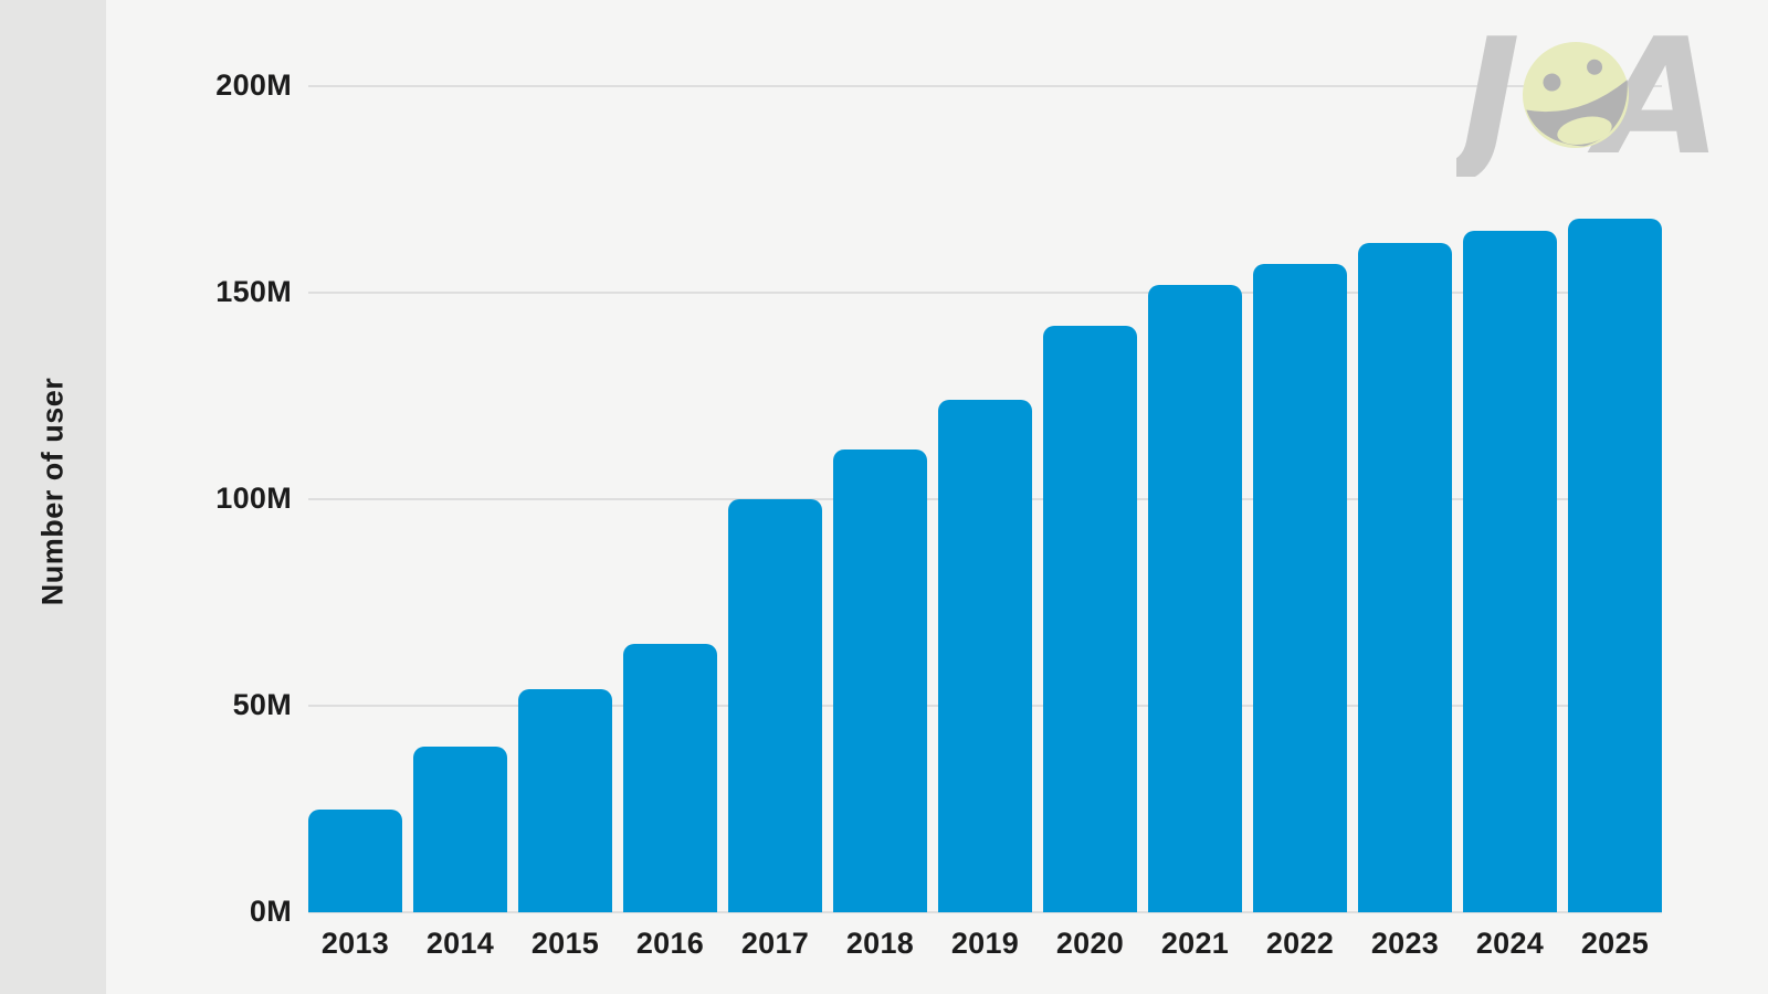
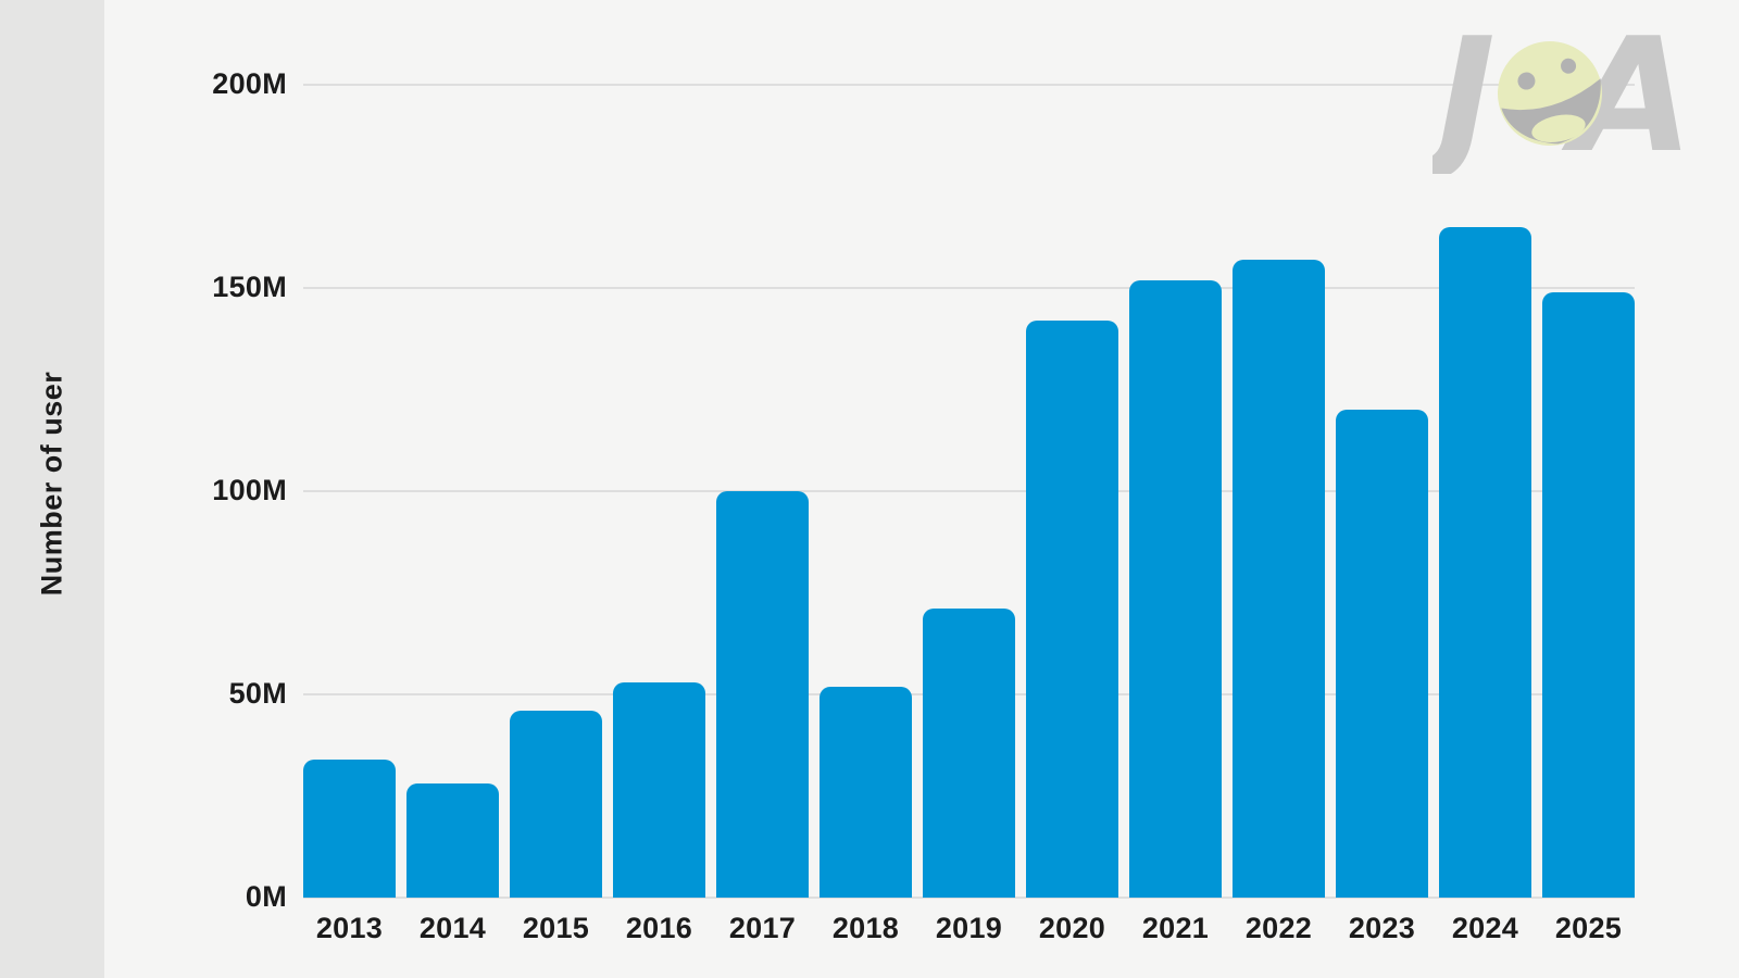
2013: 25M -> 34M
2014: 40M -> 28M
2015: 54M -> 46M
2016: 65M -> 53M
2018: 112M -> 52M
2019: 124M -> 71M
2023: 162M -> 120M
2025: 168M -> 149M
